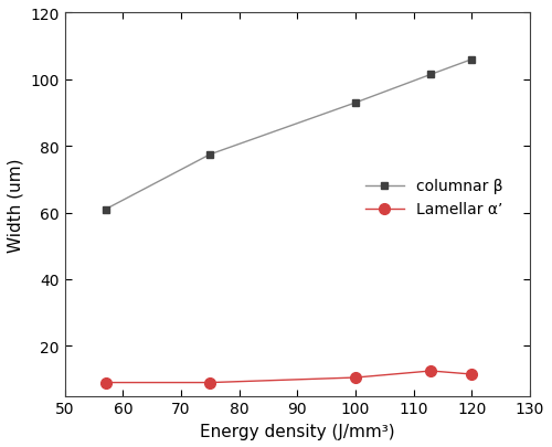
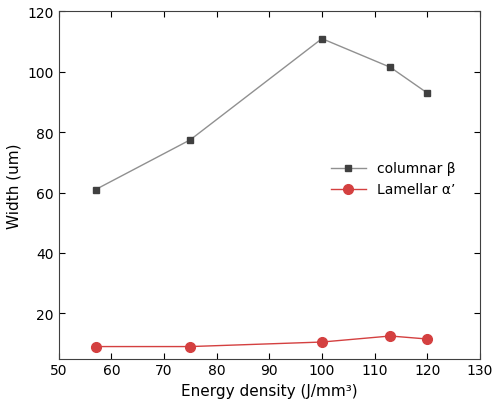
columnar β/100: 93.0 -> 111.0
columnar β/120: 106.0 -> 93.0
